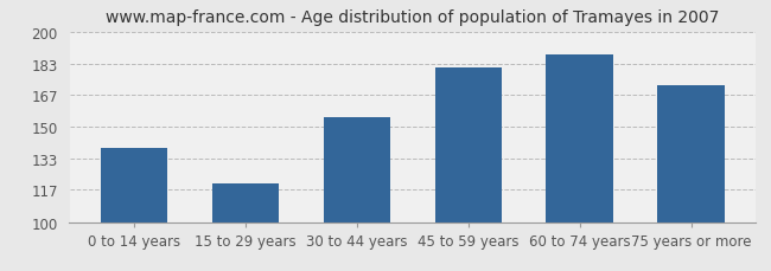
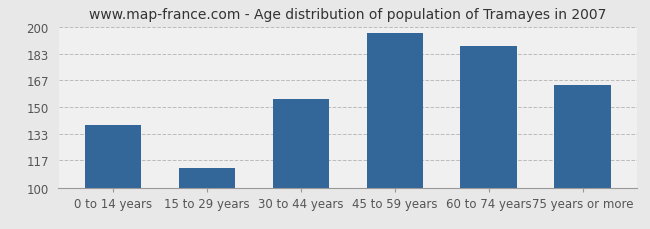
15 to 29 years: 120 -> 112
45 to 59 years: 181 -> 196
75 years or more: 172 -> 164
